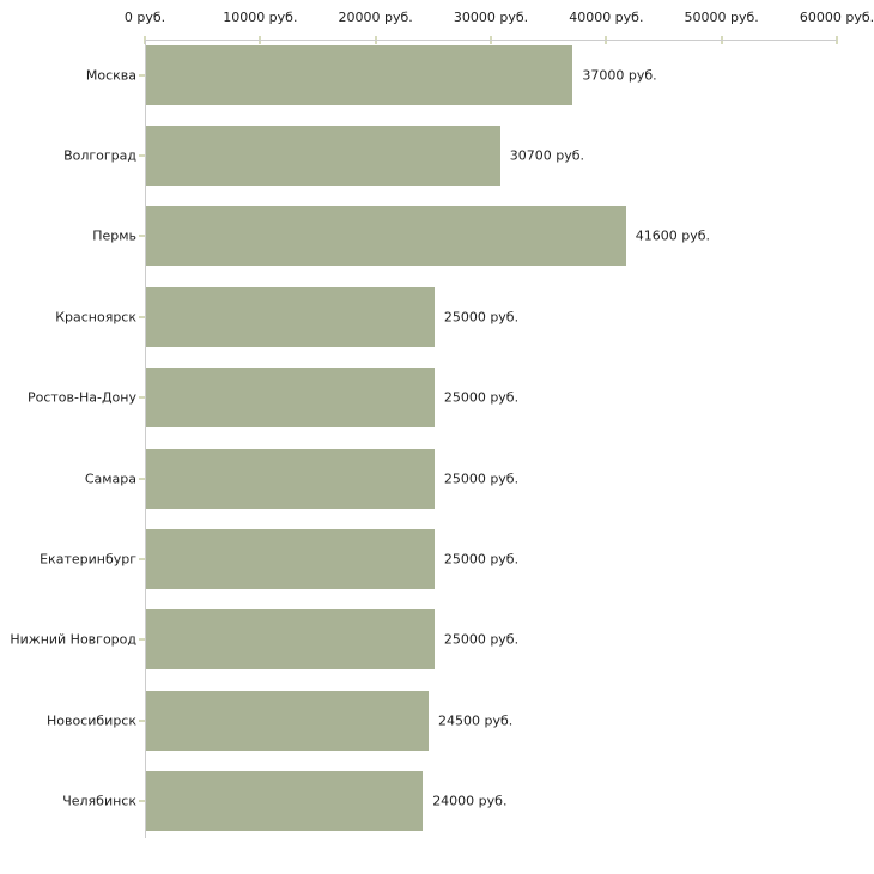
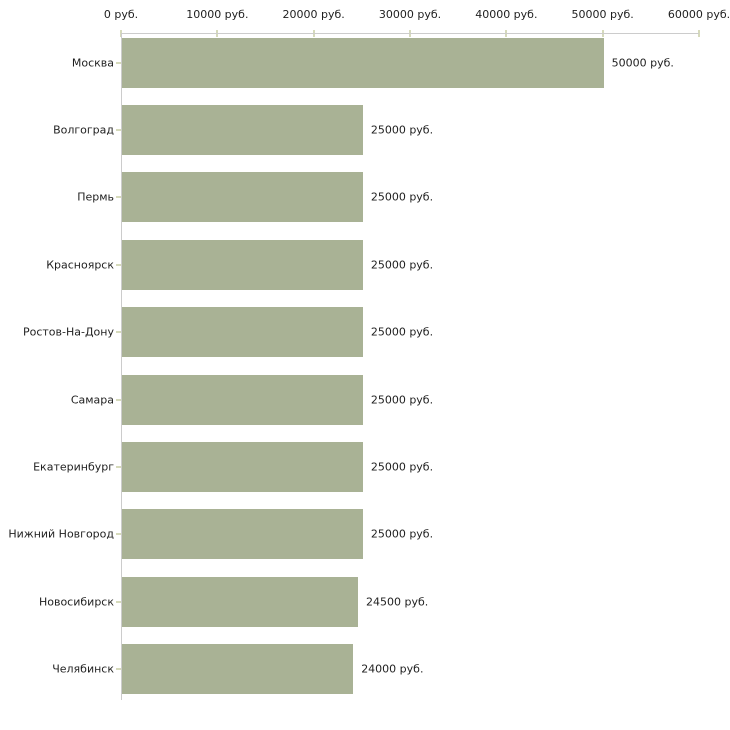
Москва: 37000 -> 50000
Волгоград: 30700 -> 25000
Пермь: 41600 -> 25000
